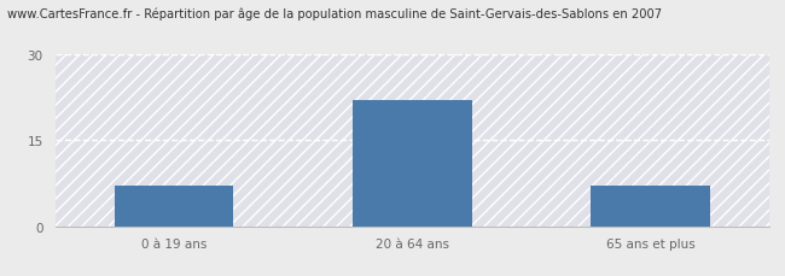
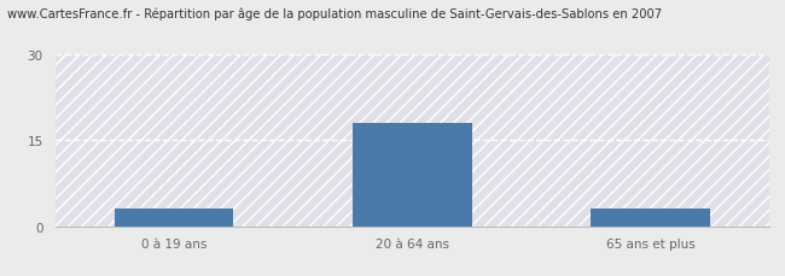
0 à 19 ans: 7 -> 3
20 à 64 ans: 22 -> 18
65 ans et plus: 7 -> 3
